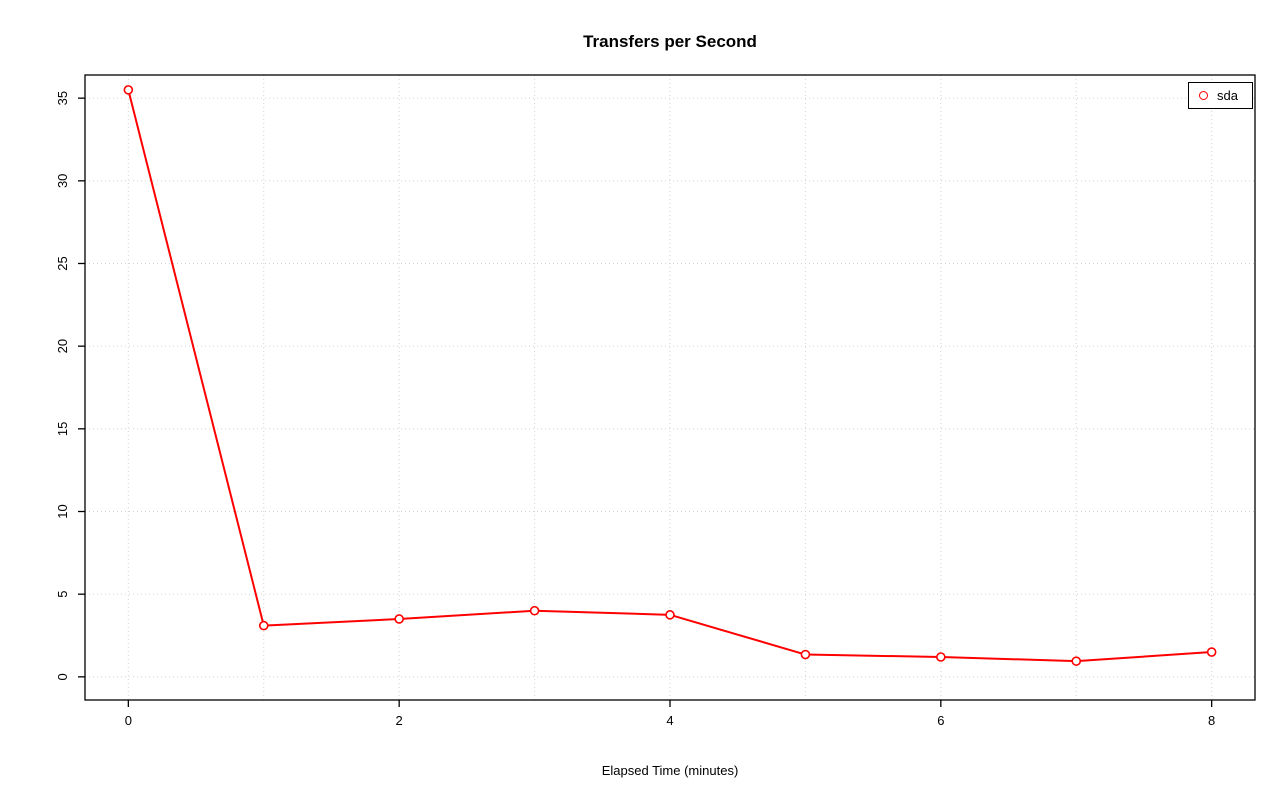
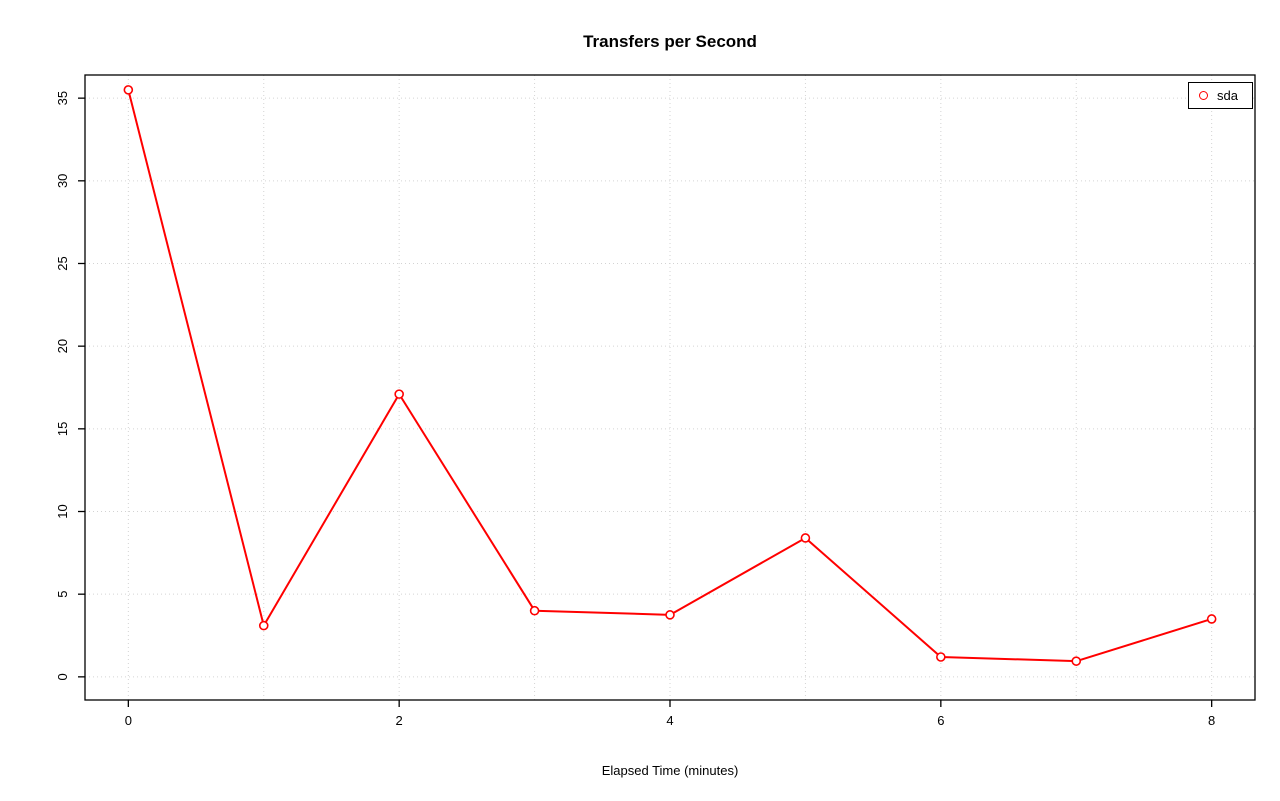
2: 3.5 -> 17.1
5: 1.4 -> 8.4
8: 1.5 -> 3.5
